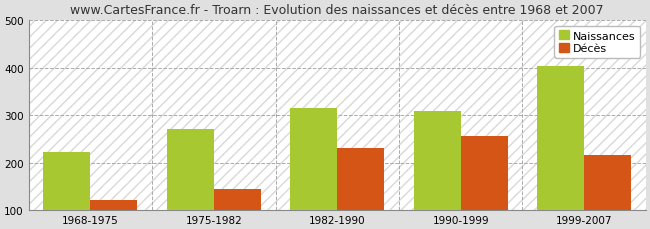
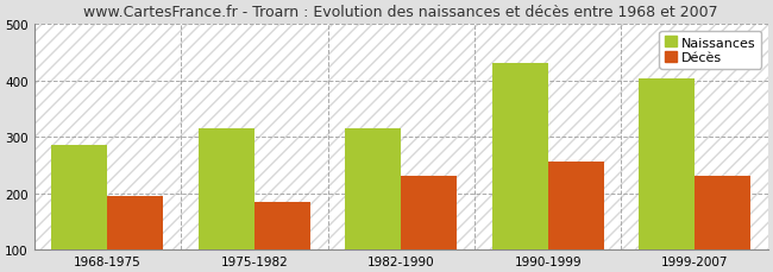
Naissances/1968-1975: 222 -> 285
Décès/1968-1975: 122 -> 195
Naissances/1975-1982: 270 -> 315
Décès/1975-1982: 145 -> 185
Naissances/1990-1999: 308 -> 430
Décès/1999-2007: 216 -> 230
